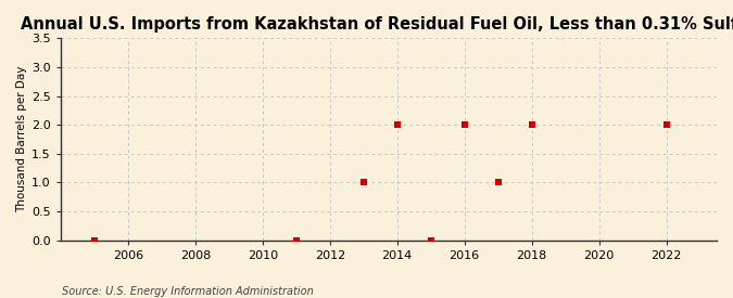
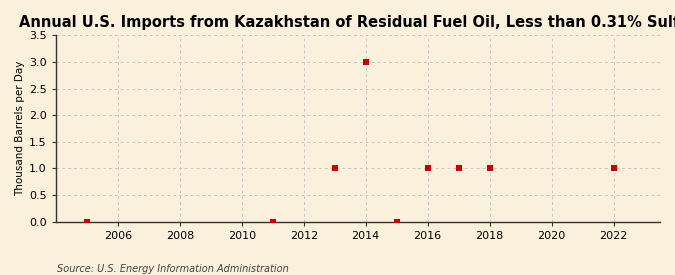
2014: 2 -> 3
2016: 2 -> 1
2018: 2 -> 1
2022: 2 -> 1
